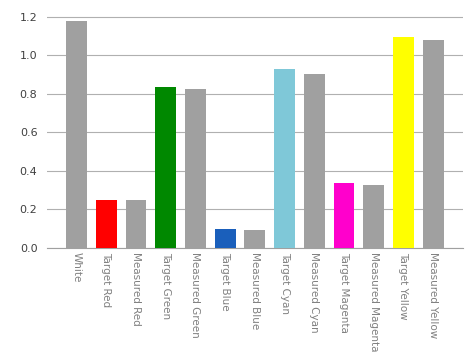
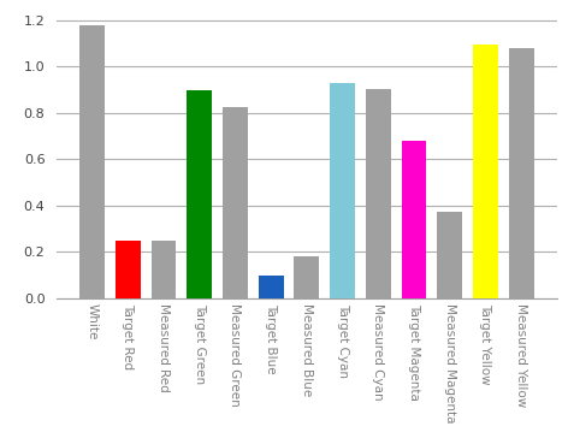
Target Green: 0.83 -> 0.90
Measured Blue: 0.09 -> 0.18
Target Magenta: 0.34 -> 0.68
Measured Magenta: 0.33 -> 0.37
